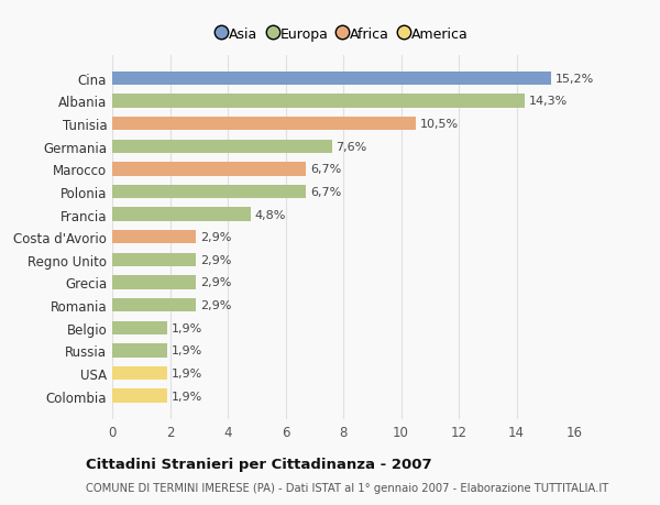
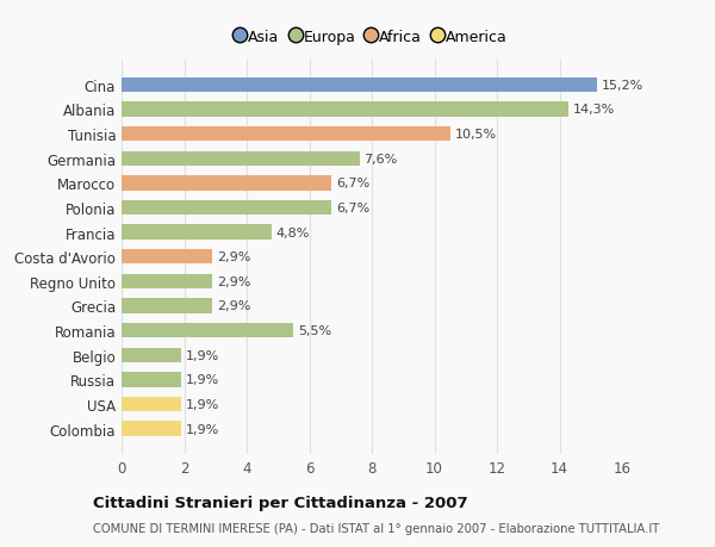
Romania: 2,9% -> 5,5%
